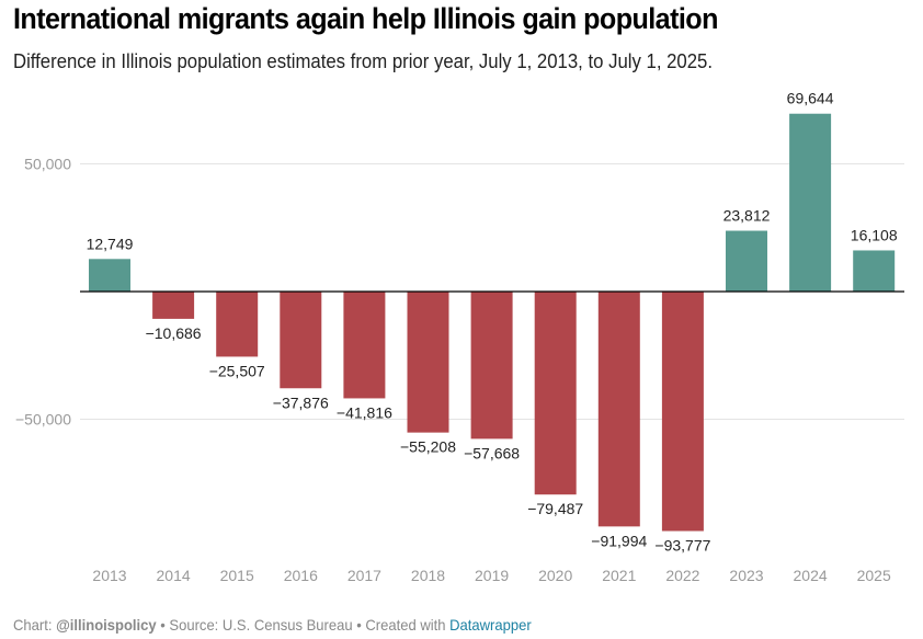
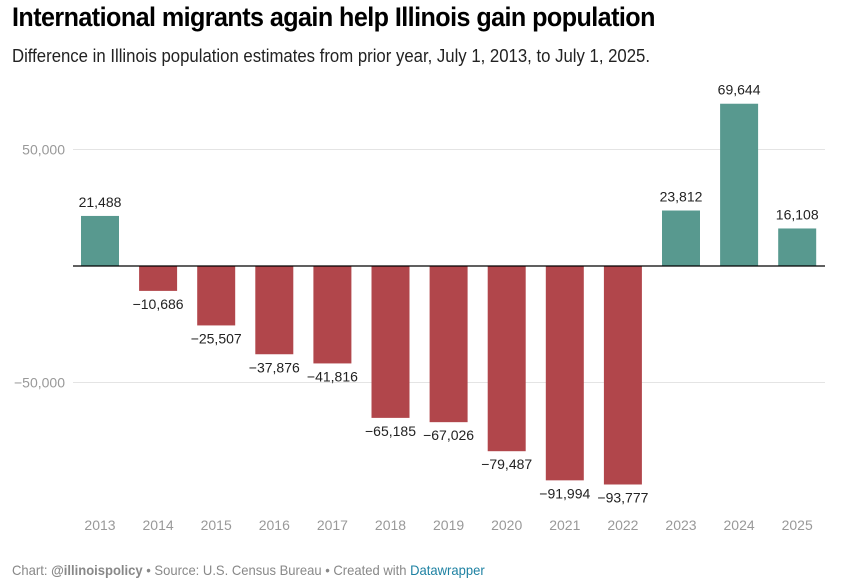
2013: 12,749 -> 21,488
2018: −55,208 -> −65,185
2019: −57,668 -> −67,026
